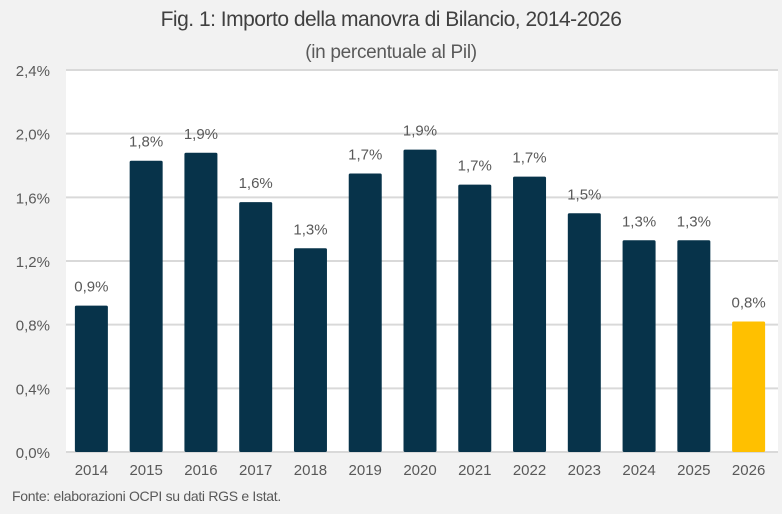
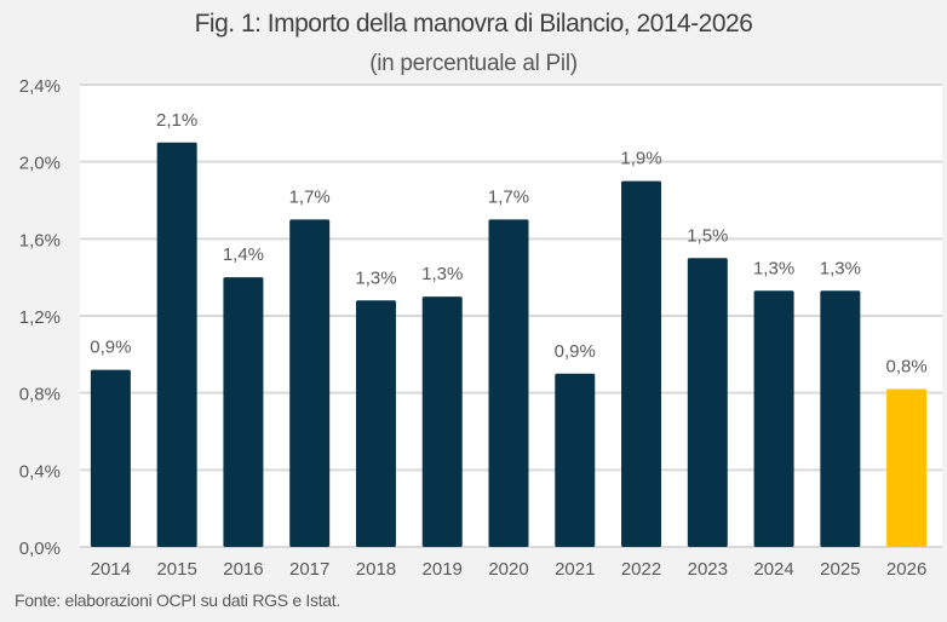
2015: 1,8% -> 2,1%
2016: 1,9% -> 1,4%
2017: 1,6% -> 1,7%
2019: 1,7% -> 1,3%
2020: 1,9% -> 1,7%
2021: 1,7% -> 0,9%
2022: 1,7% -> 1,9%
